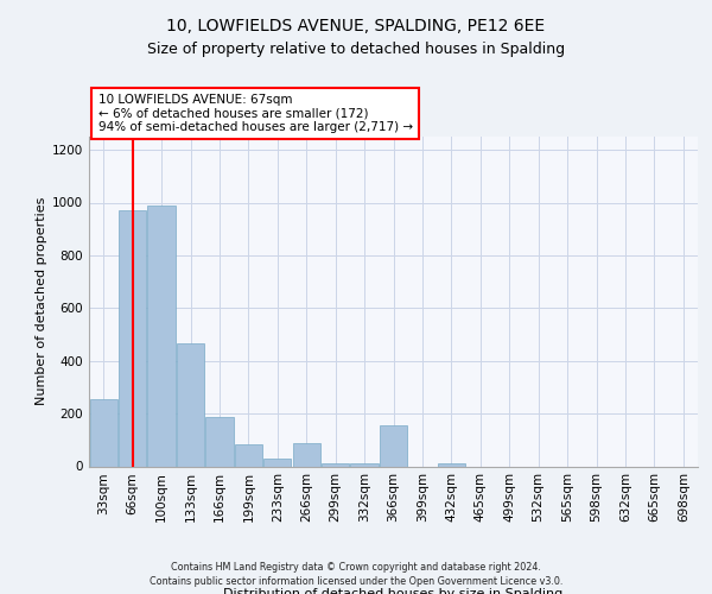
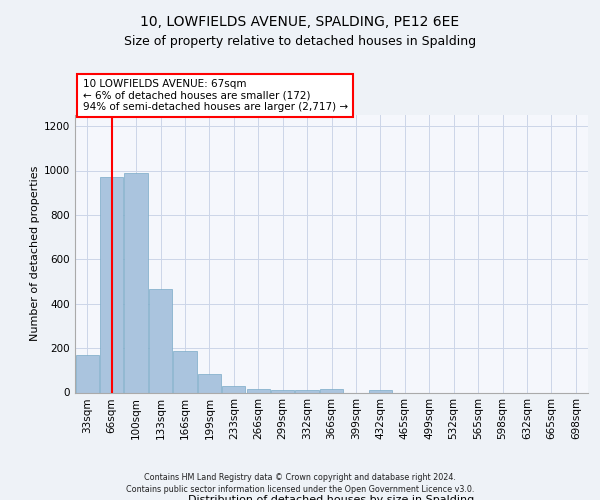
33sqm: 255 -> 170
266sqm: 90 -> 18
366sqm: 155 -> 14
